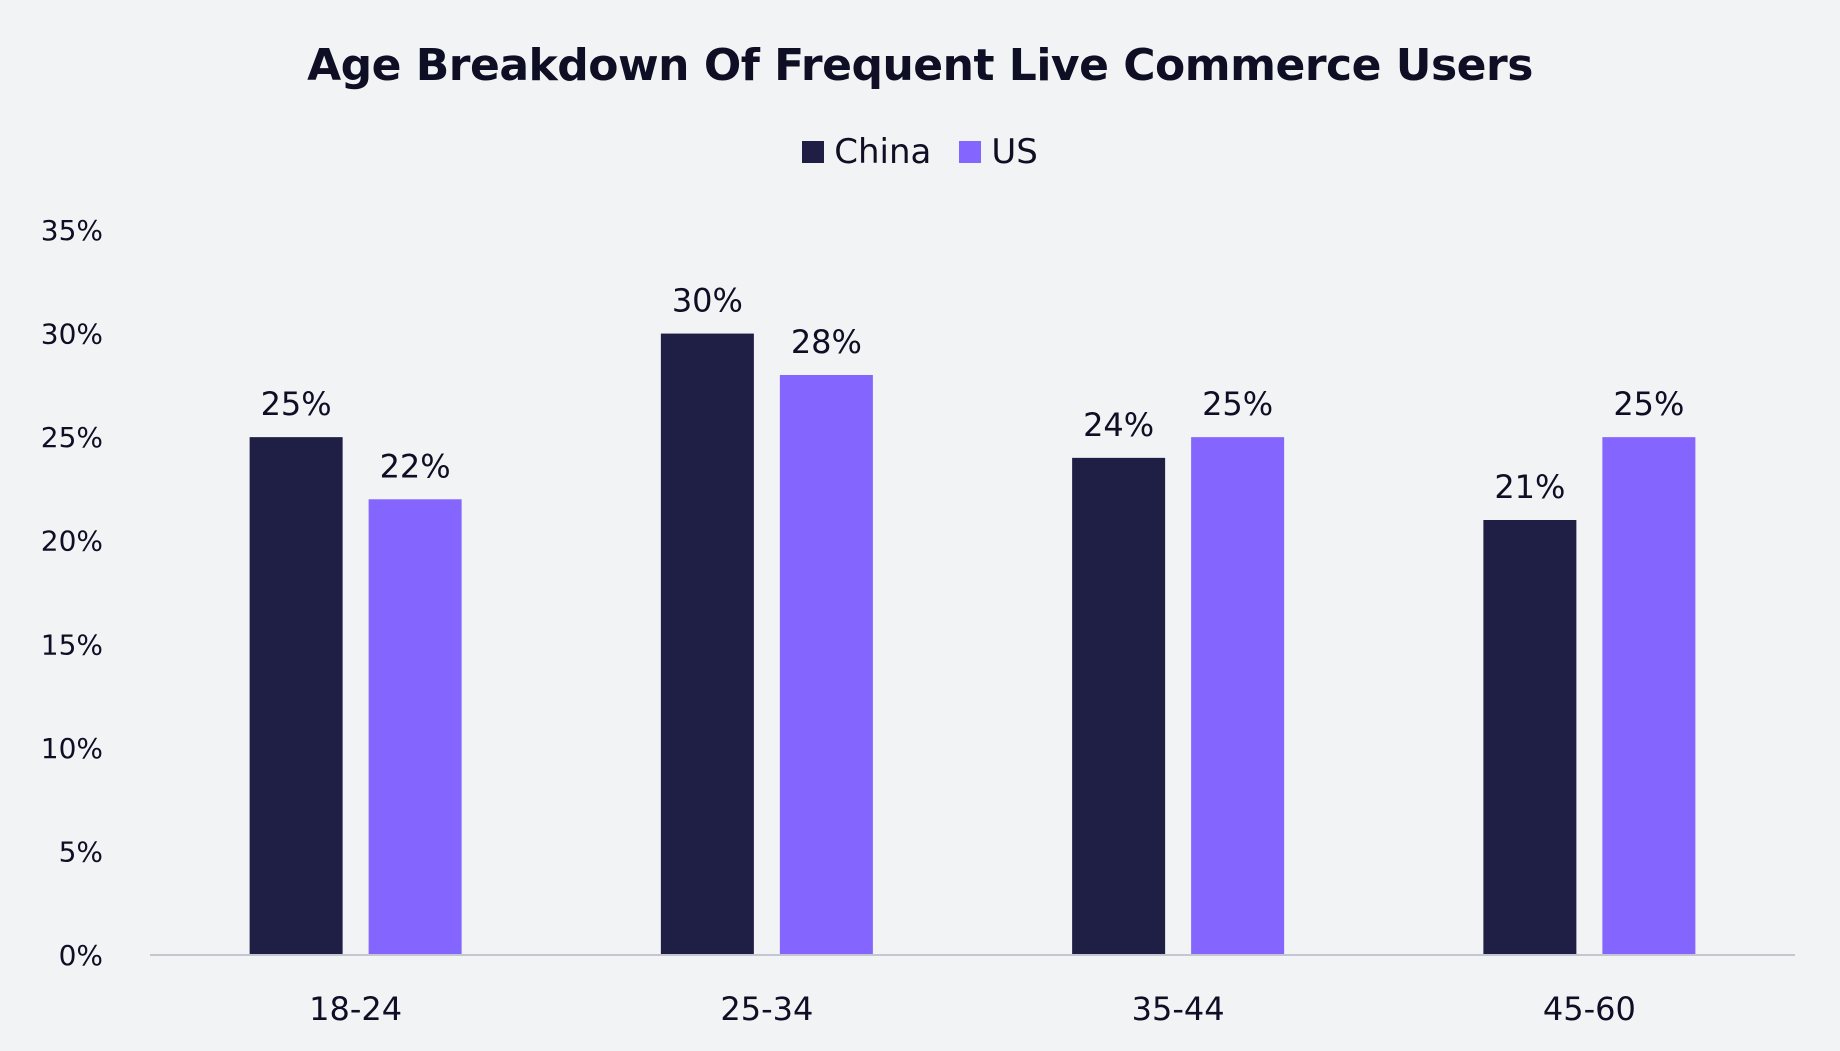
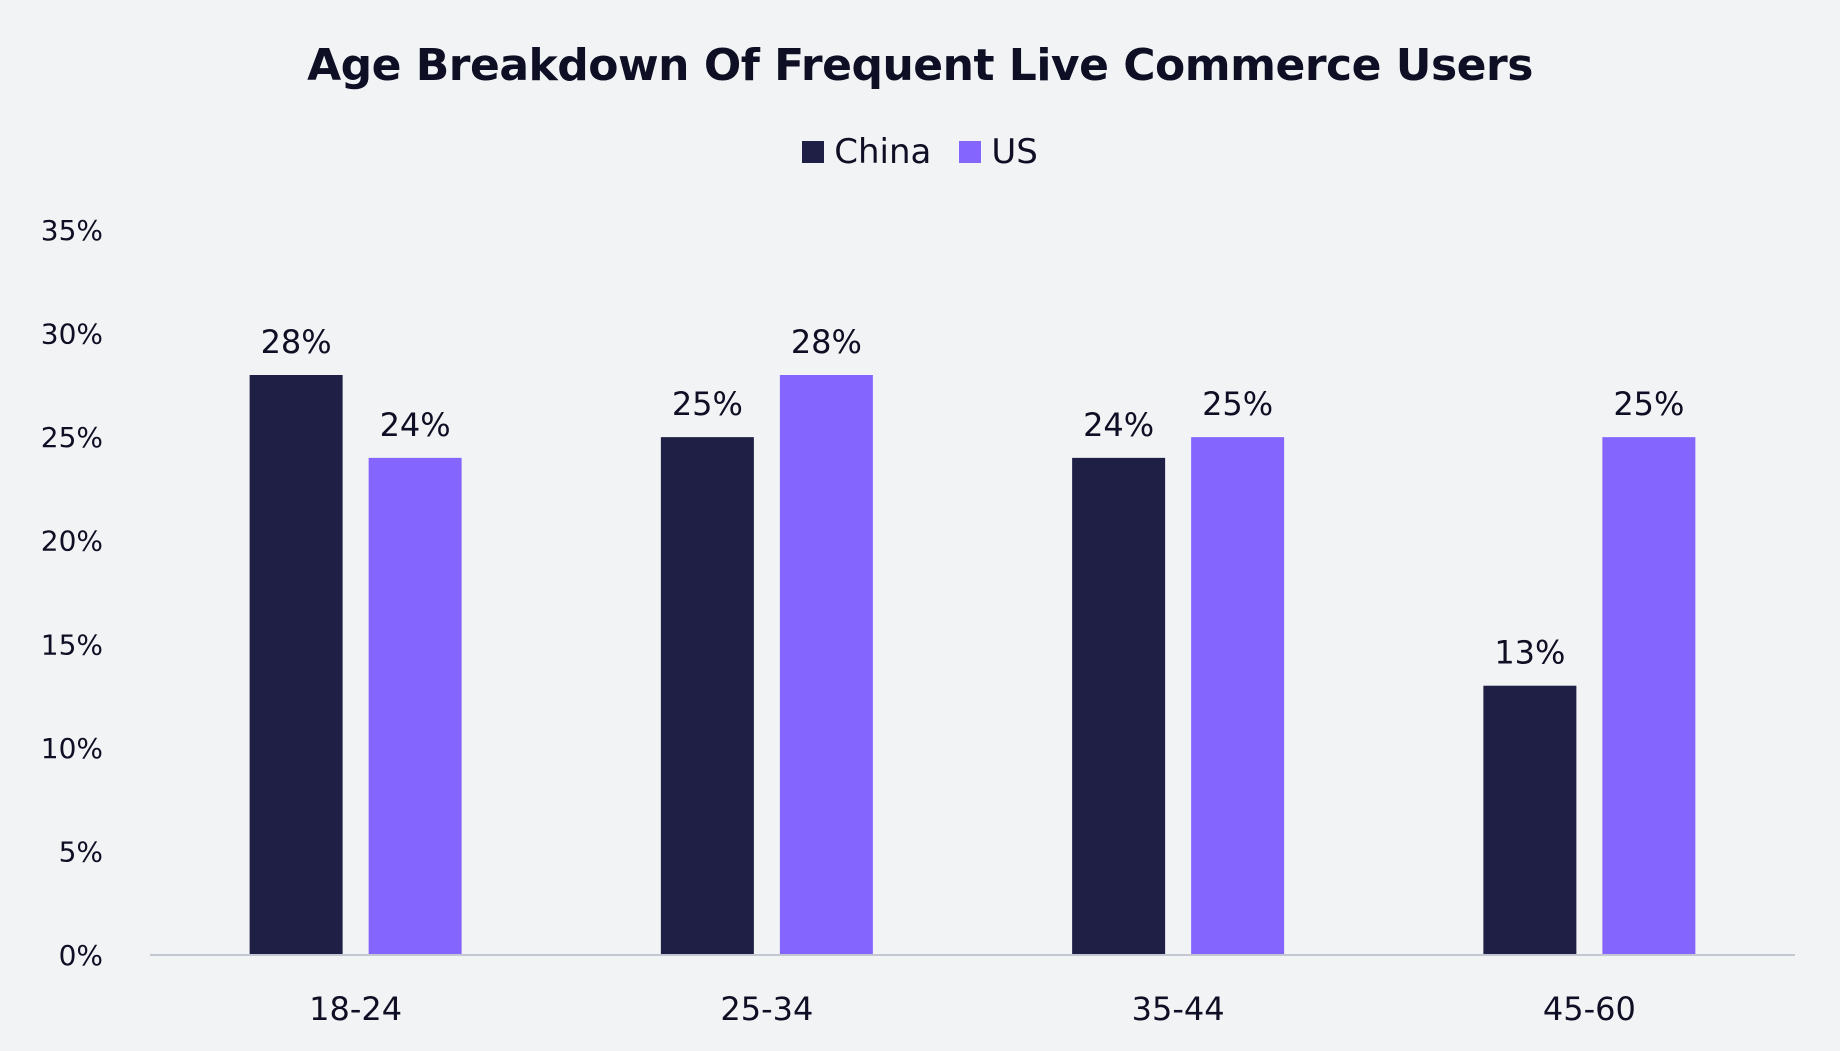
China/18-24: 25% -> 28%
US/18-24: 22% -> 24%
China/25-34: 30% -> 25%
China/45-60: 21% -> 13%
